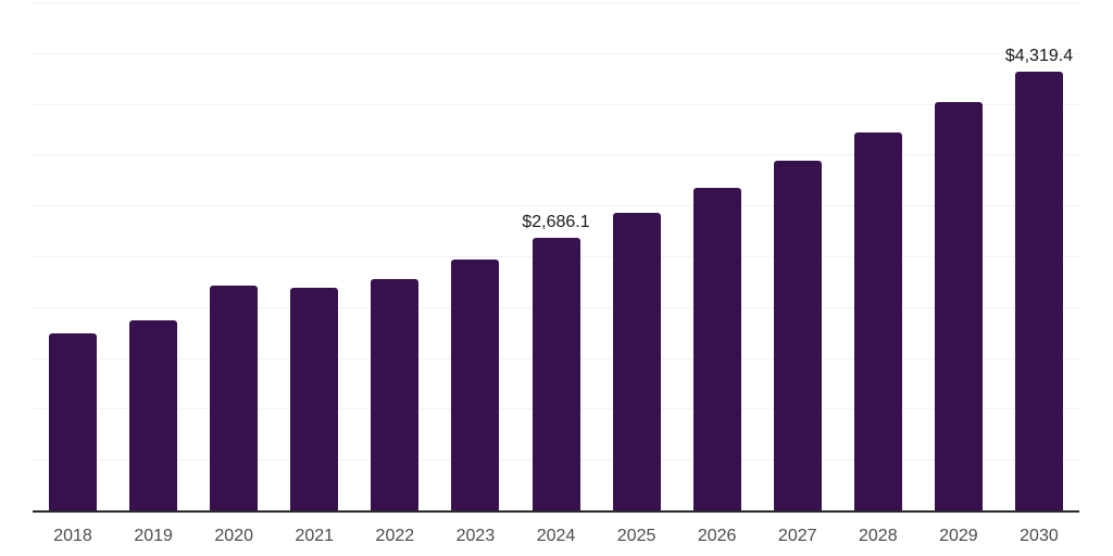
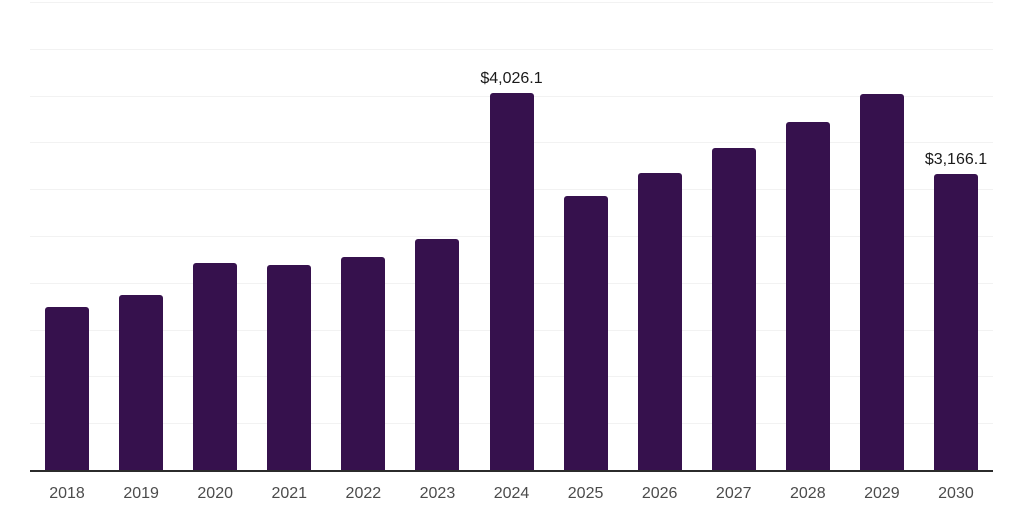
2024: $2,686.1 -> $4,026.1
2030: $4,319.4 -> $3,166.1
